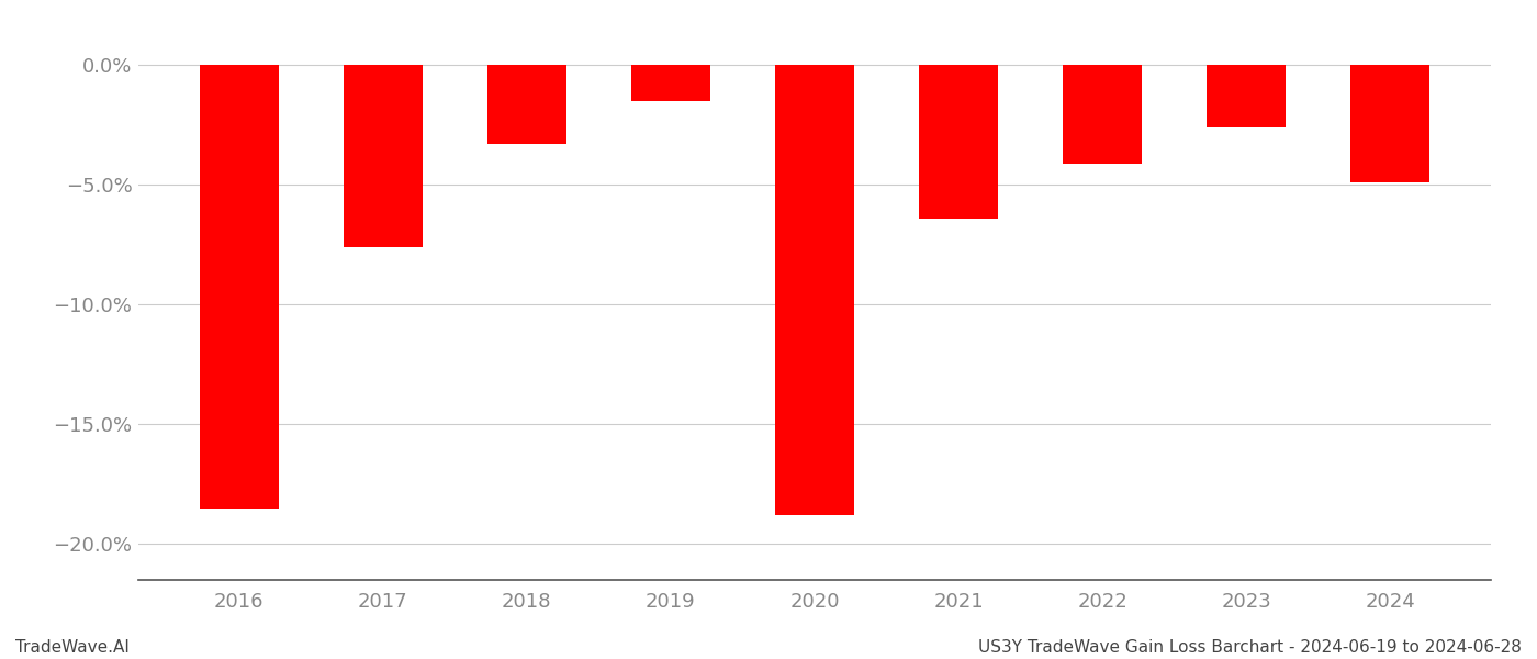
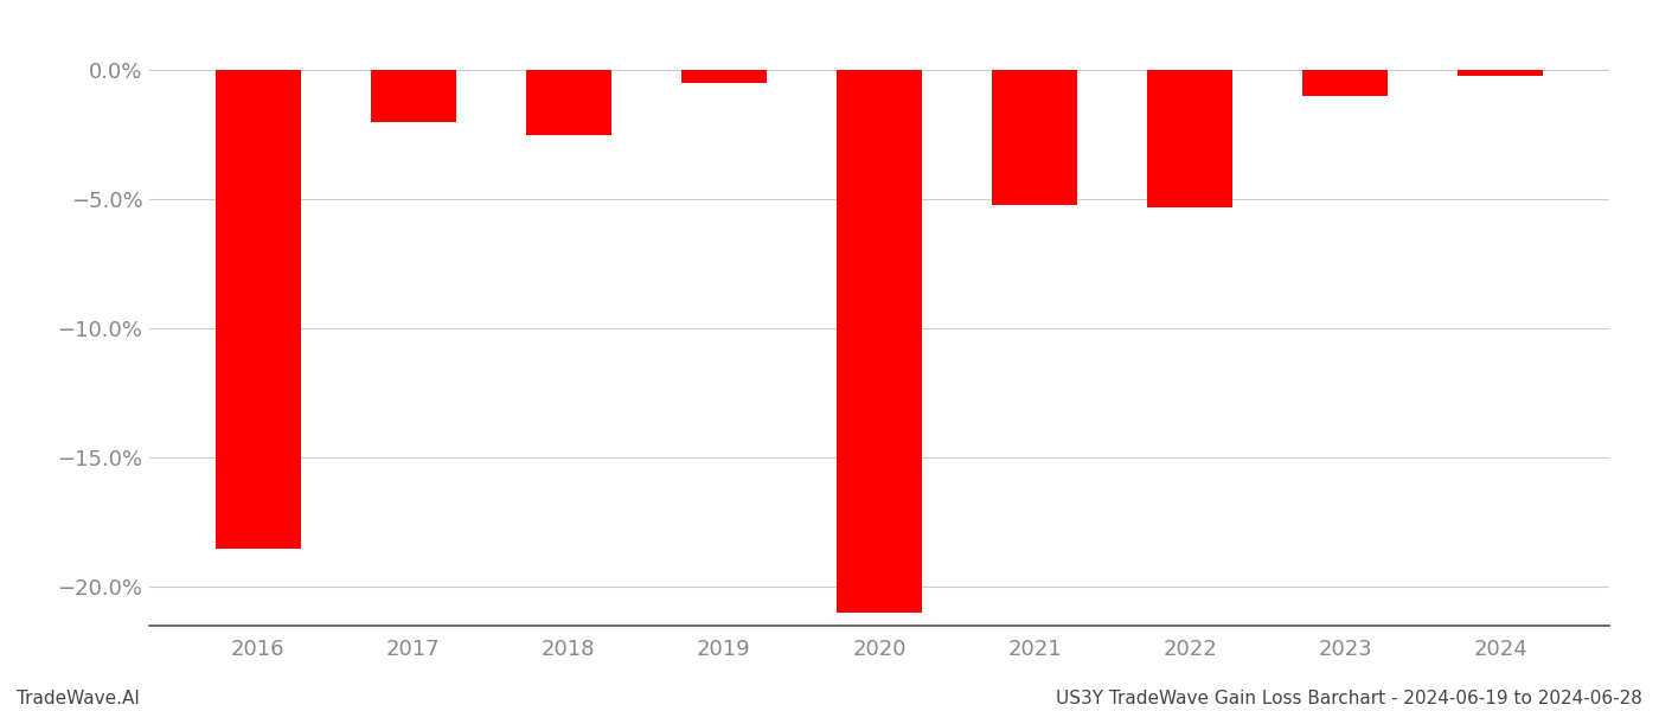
2017: -7.6% -> -2.0%
2018: -3.3% -> -2.5%
2019: -1.5% -> -0.5%
2020: -18.8% -> -21.0%
2021: -6.4% -> -5.2%
2022: -4.1% -> -5.3%
2023: -2.6% -> -1.0%
2024: -4.9% -> -0.2%
